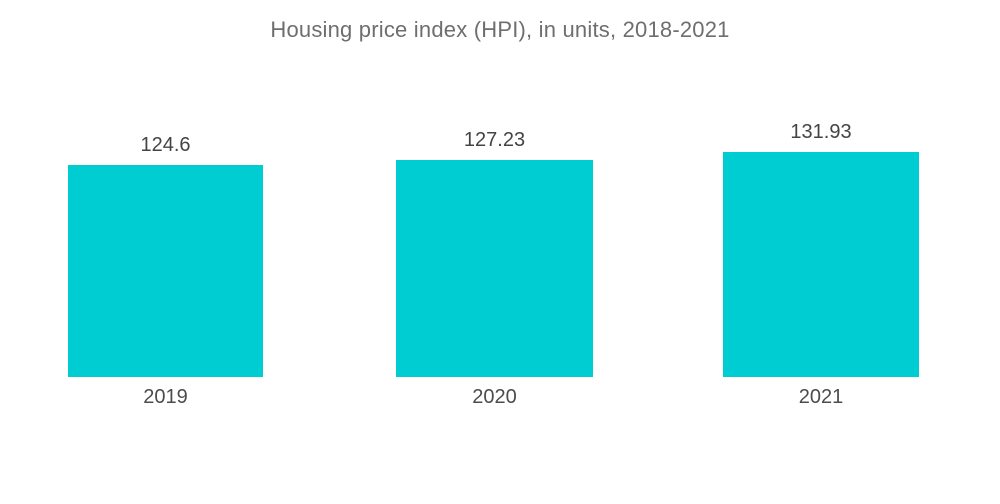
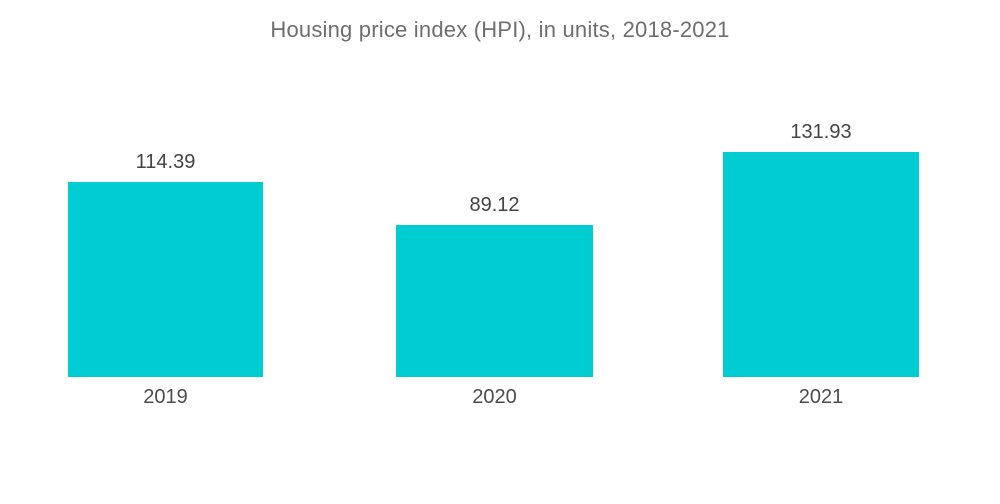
2019: 124.6 -> 114.39
2020: 127.23 -> 89.12
